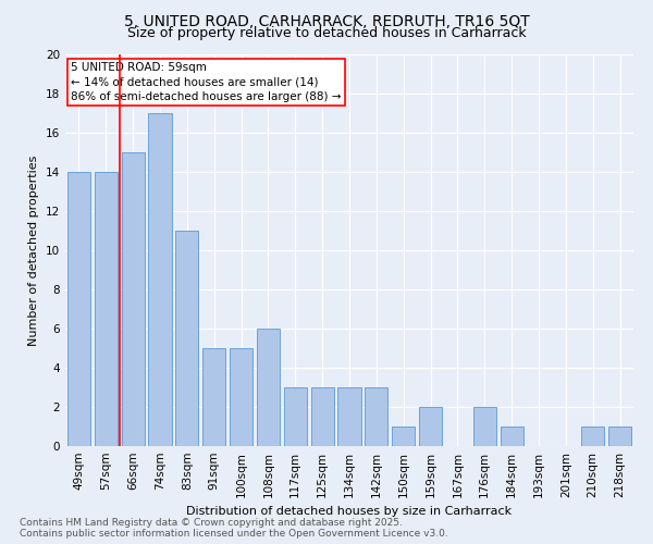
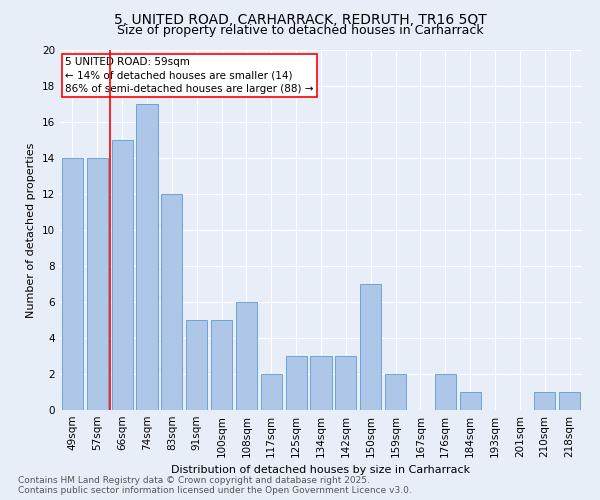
83sqm: 11 -> 12
117sqm: 3 -> 2
150sqm: 1 -> 7
